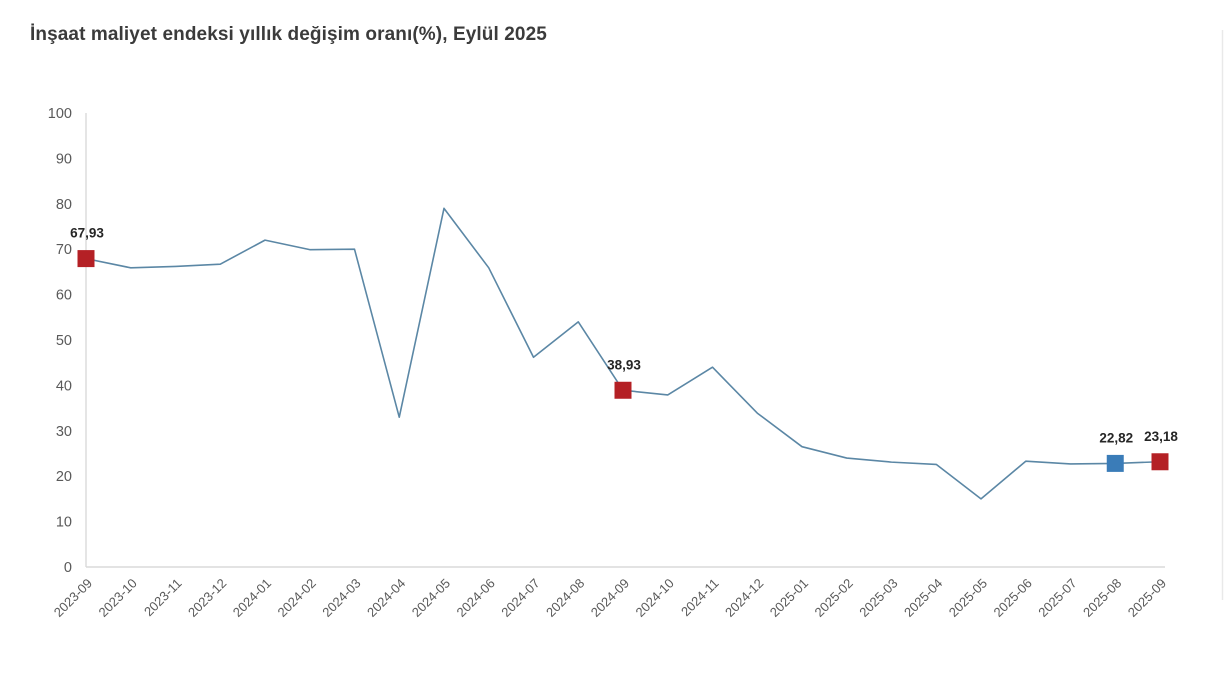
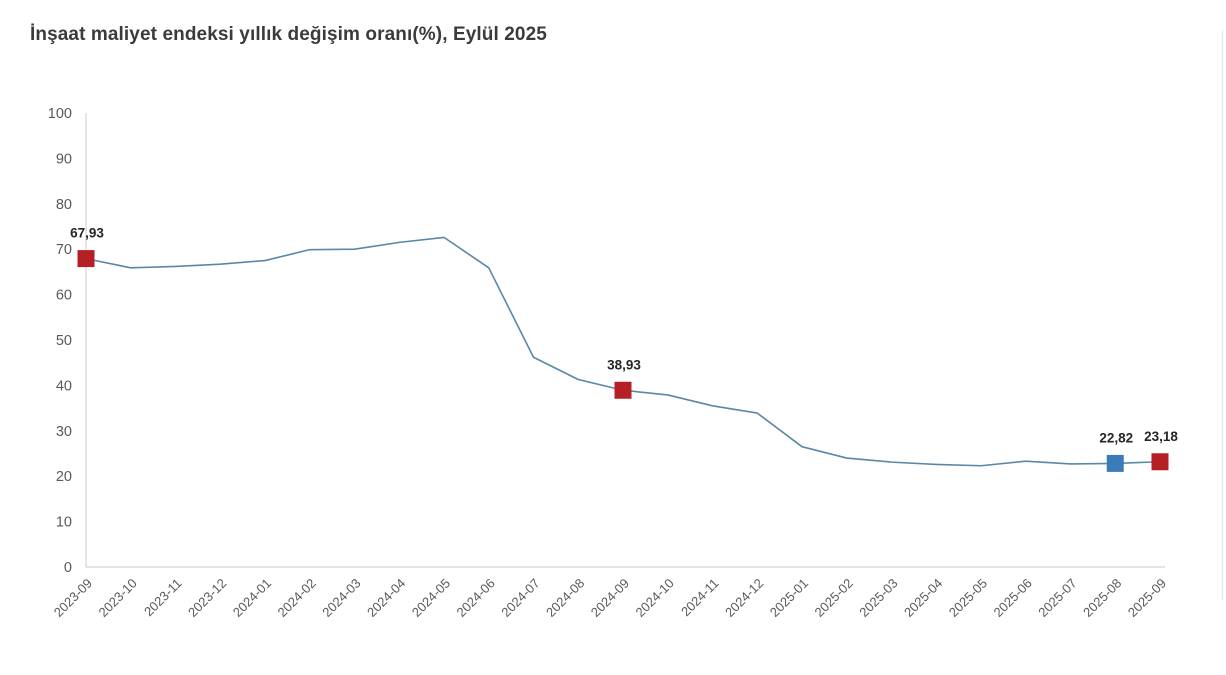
2024-01: 72 -> 68
2024-04: 33 -> 72
2024-05: 79 -> 73
2024-08: 54 -> 41
2024-11: 44 -> 36
2025-05: 15 -> 22
